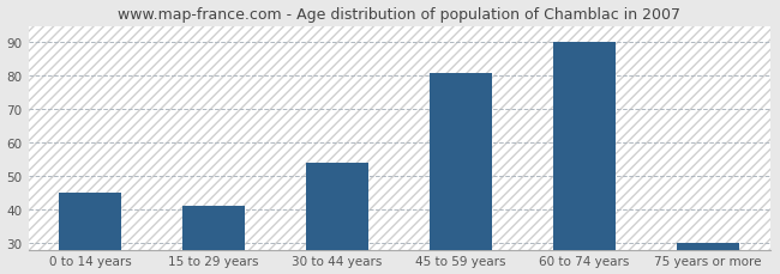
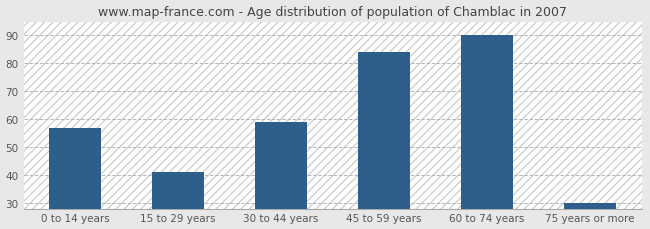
0 to 14 years: 45 -> 57
30 to 44 years: 54 -> 59
45 to 59 years: 81 -> 84
